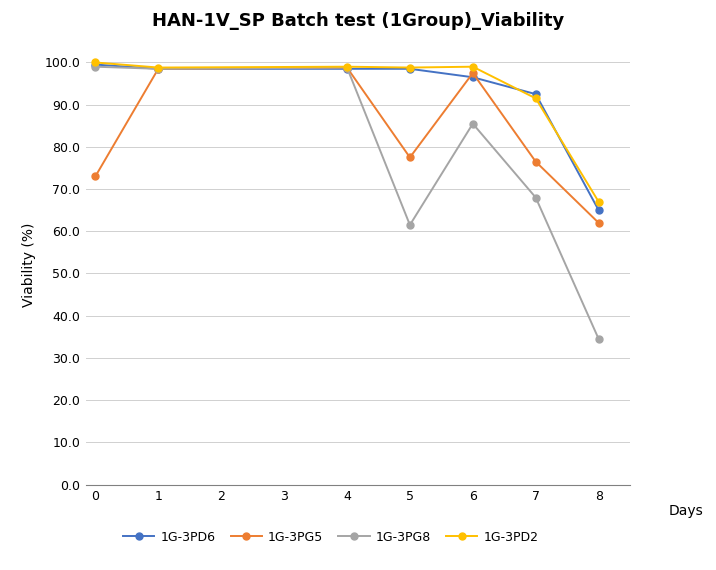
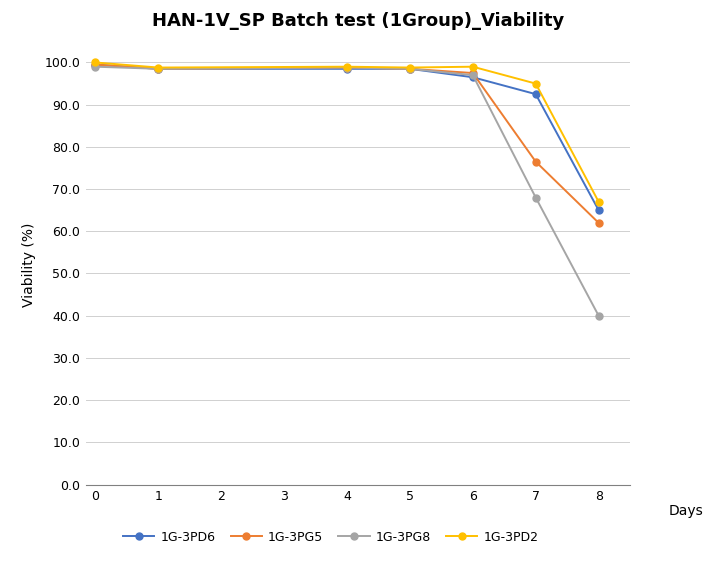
1G-3PG5/0: 73.0 -> 99.5
1G-3PG5/5: 77.5 -> 98.5
1G-3PG8/5: 61.5 -> 98.5
1G-3PG8/6: 85.5 -> 97.0
1G-3PD2/7: 91.5 -> 95.0
1G-3PG8/8: 34.5 -> 40.0
